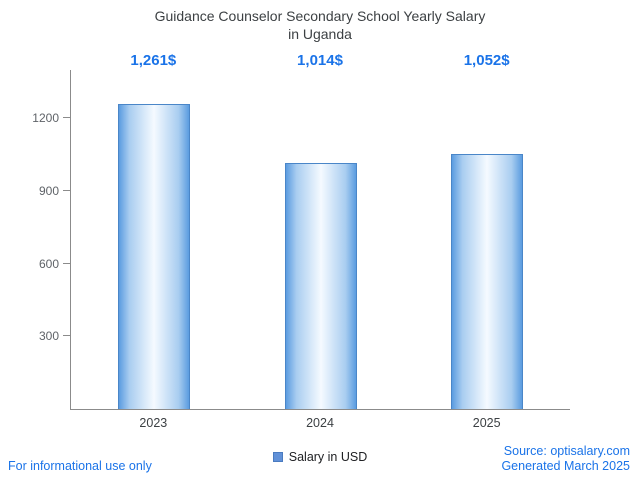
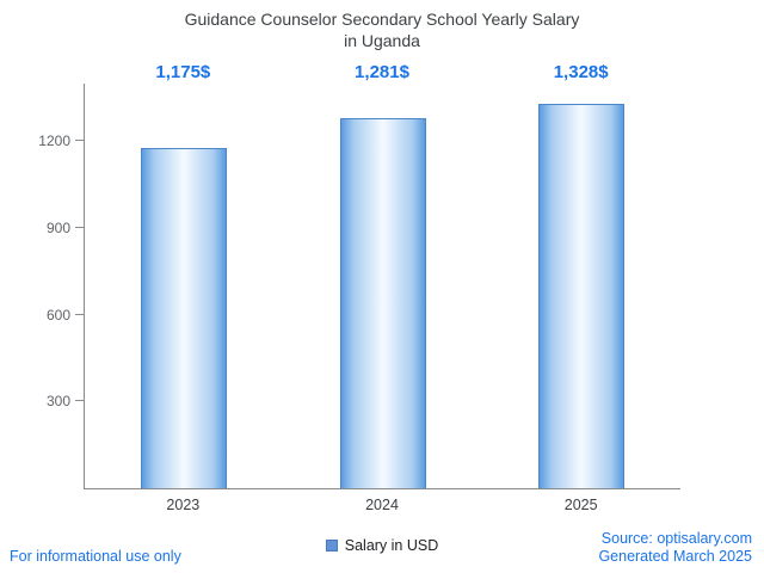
2023: 1,261 -> 1,175
2024: 1,014 -> 1,281
2025: 1,052 -> 1,328
